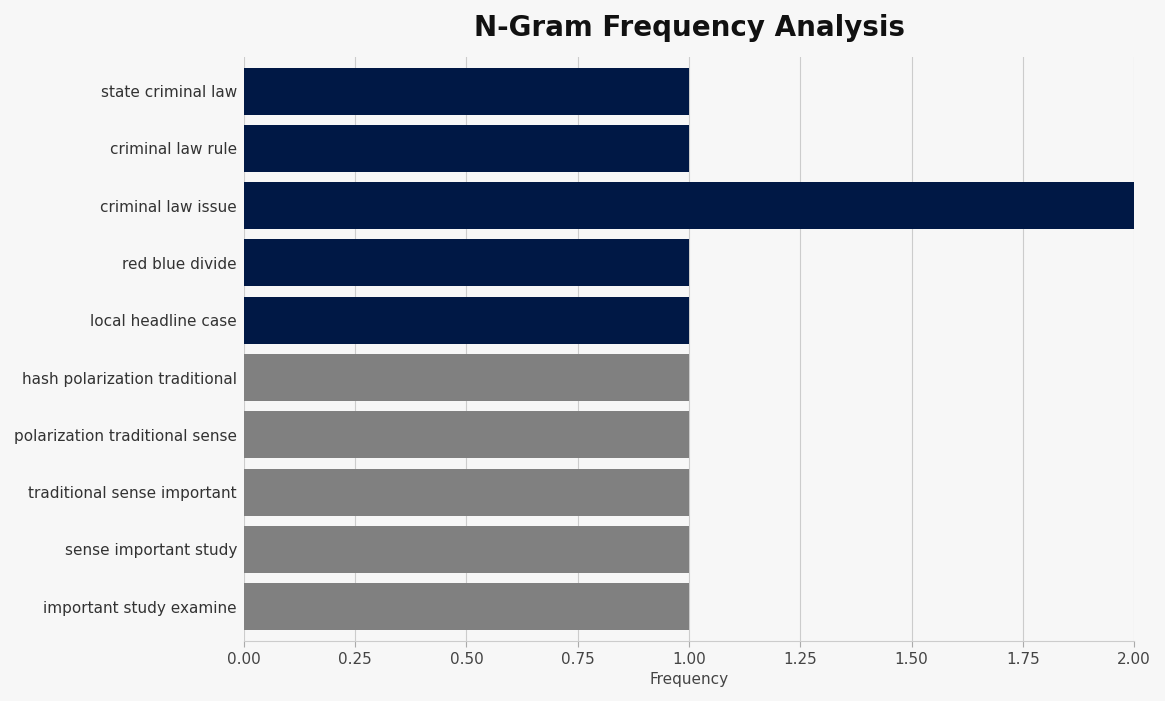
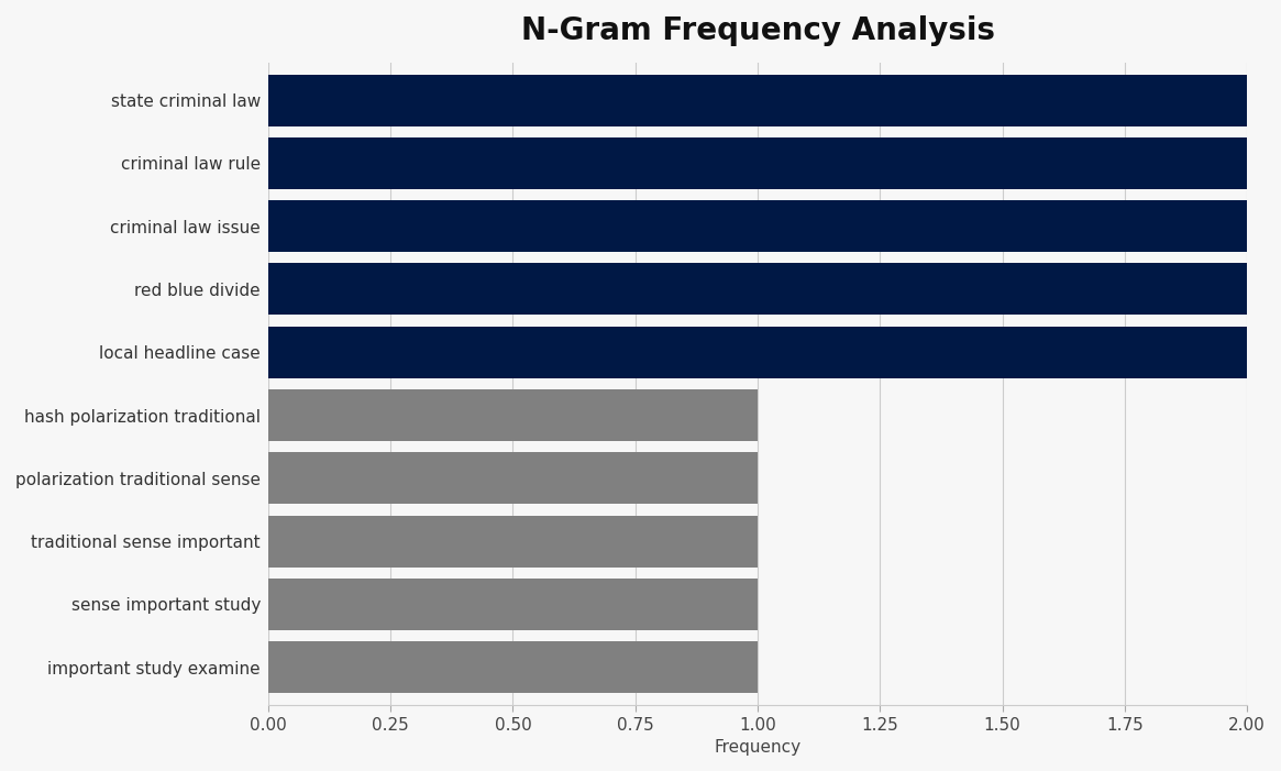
state criminal law: 1 -> 2
criminal law rule: 1 -> 2
red blue divide: 1 -> 2
local headline case: 1 -> 2
